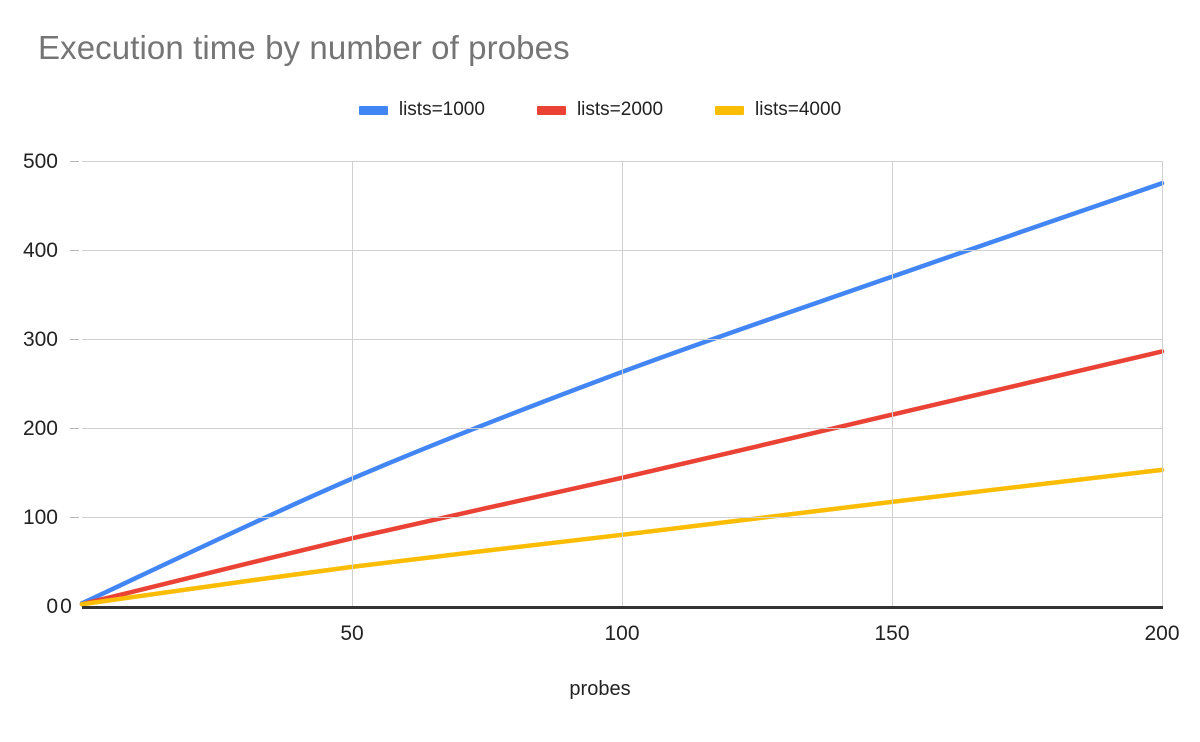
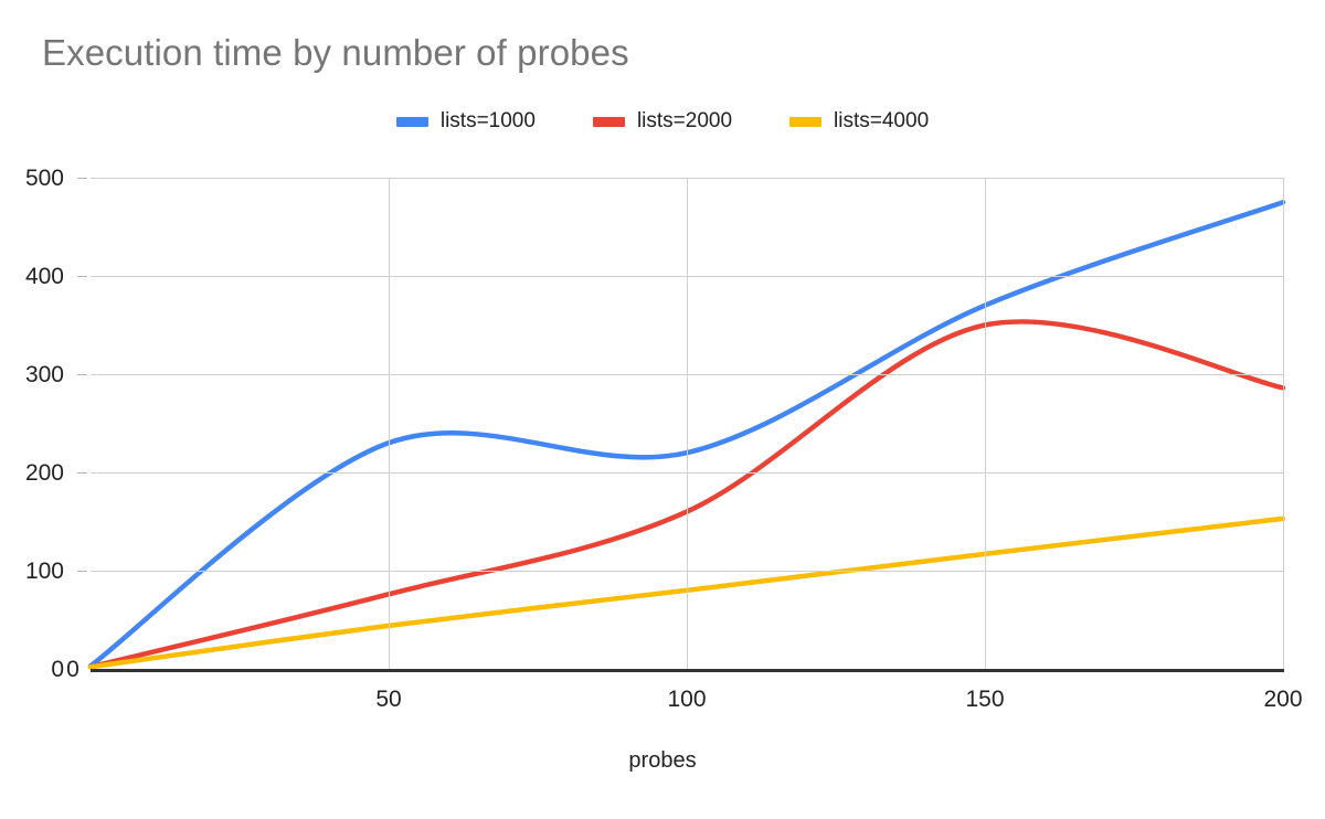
lists=1000/50: 140 -> 230
lists=1000/100: 260 -> 220
lists=2000/100: 140 -> 160
lists=2000/150: 220 -> 350
